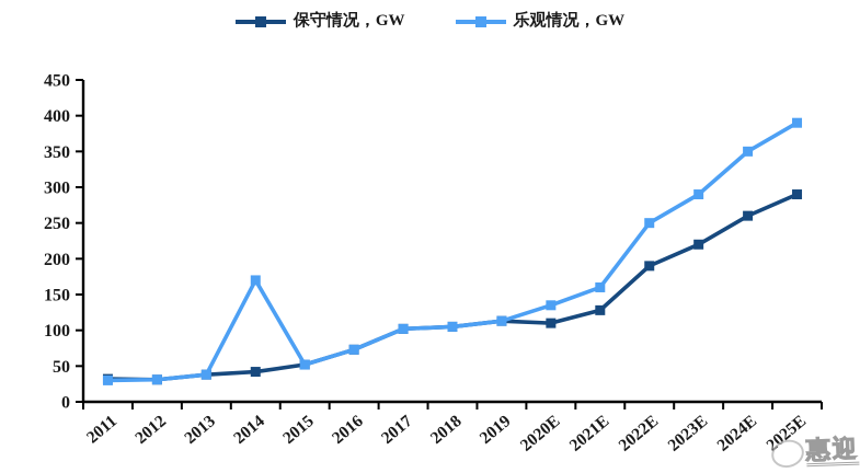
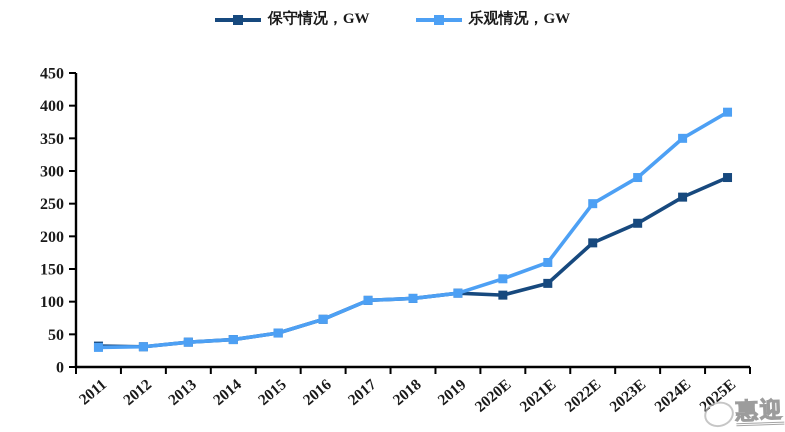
乐观情况，GW/2014: 170 -> 40
